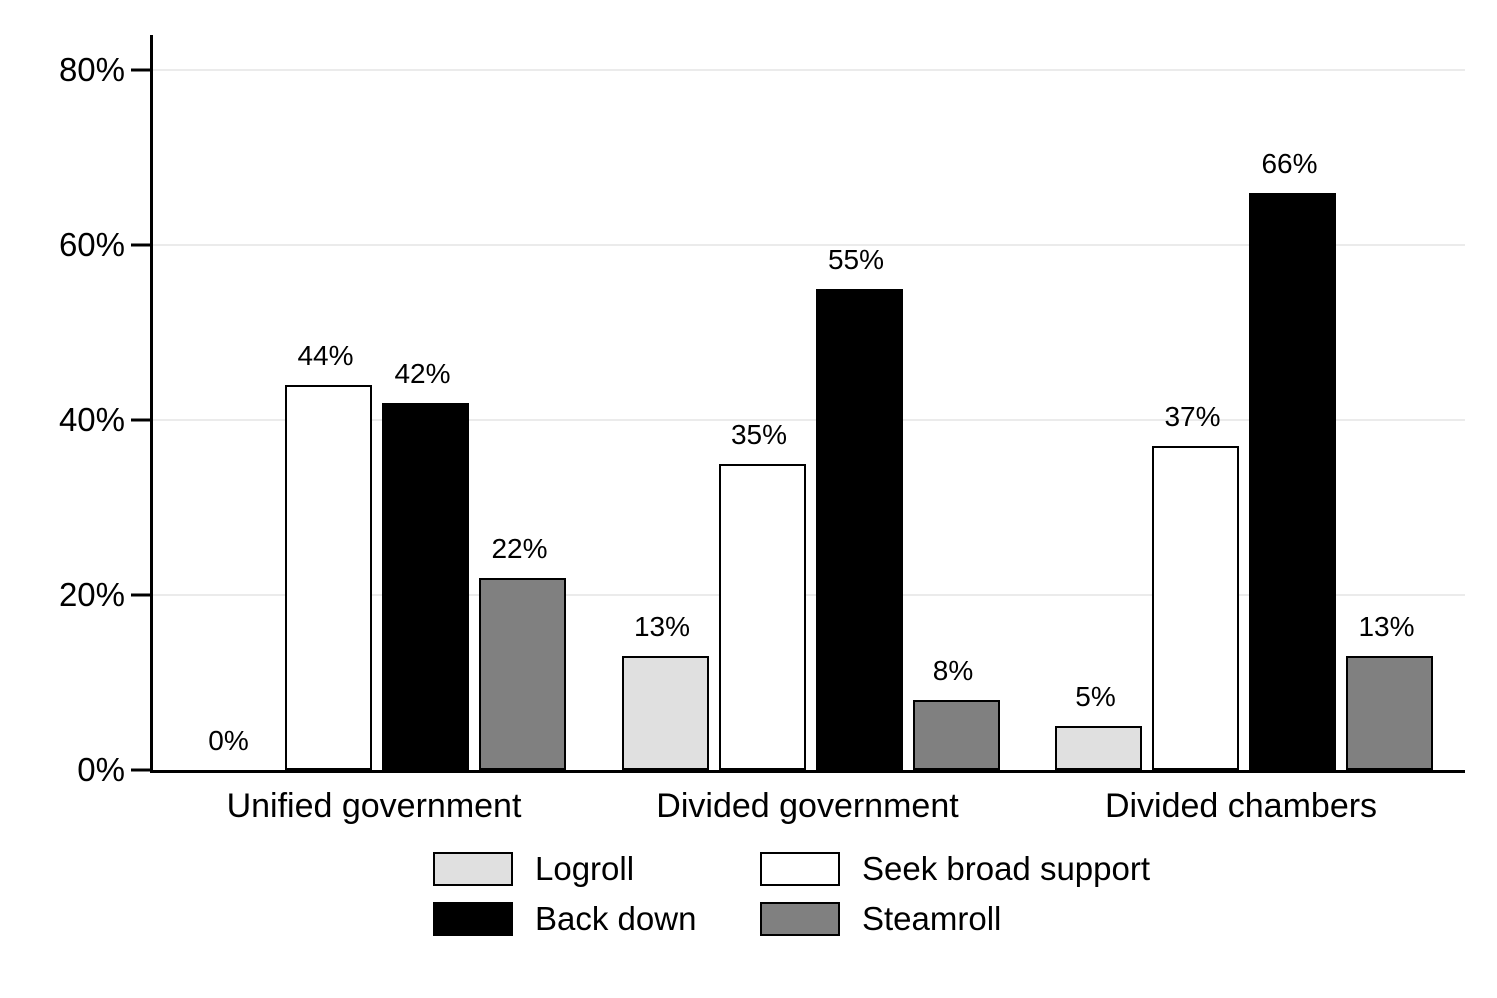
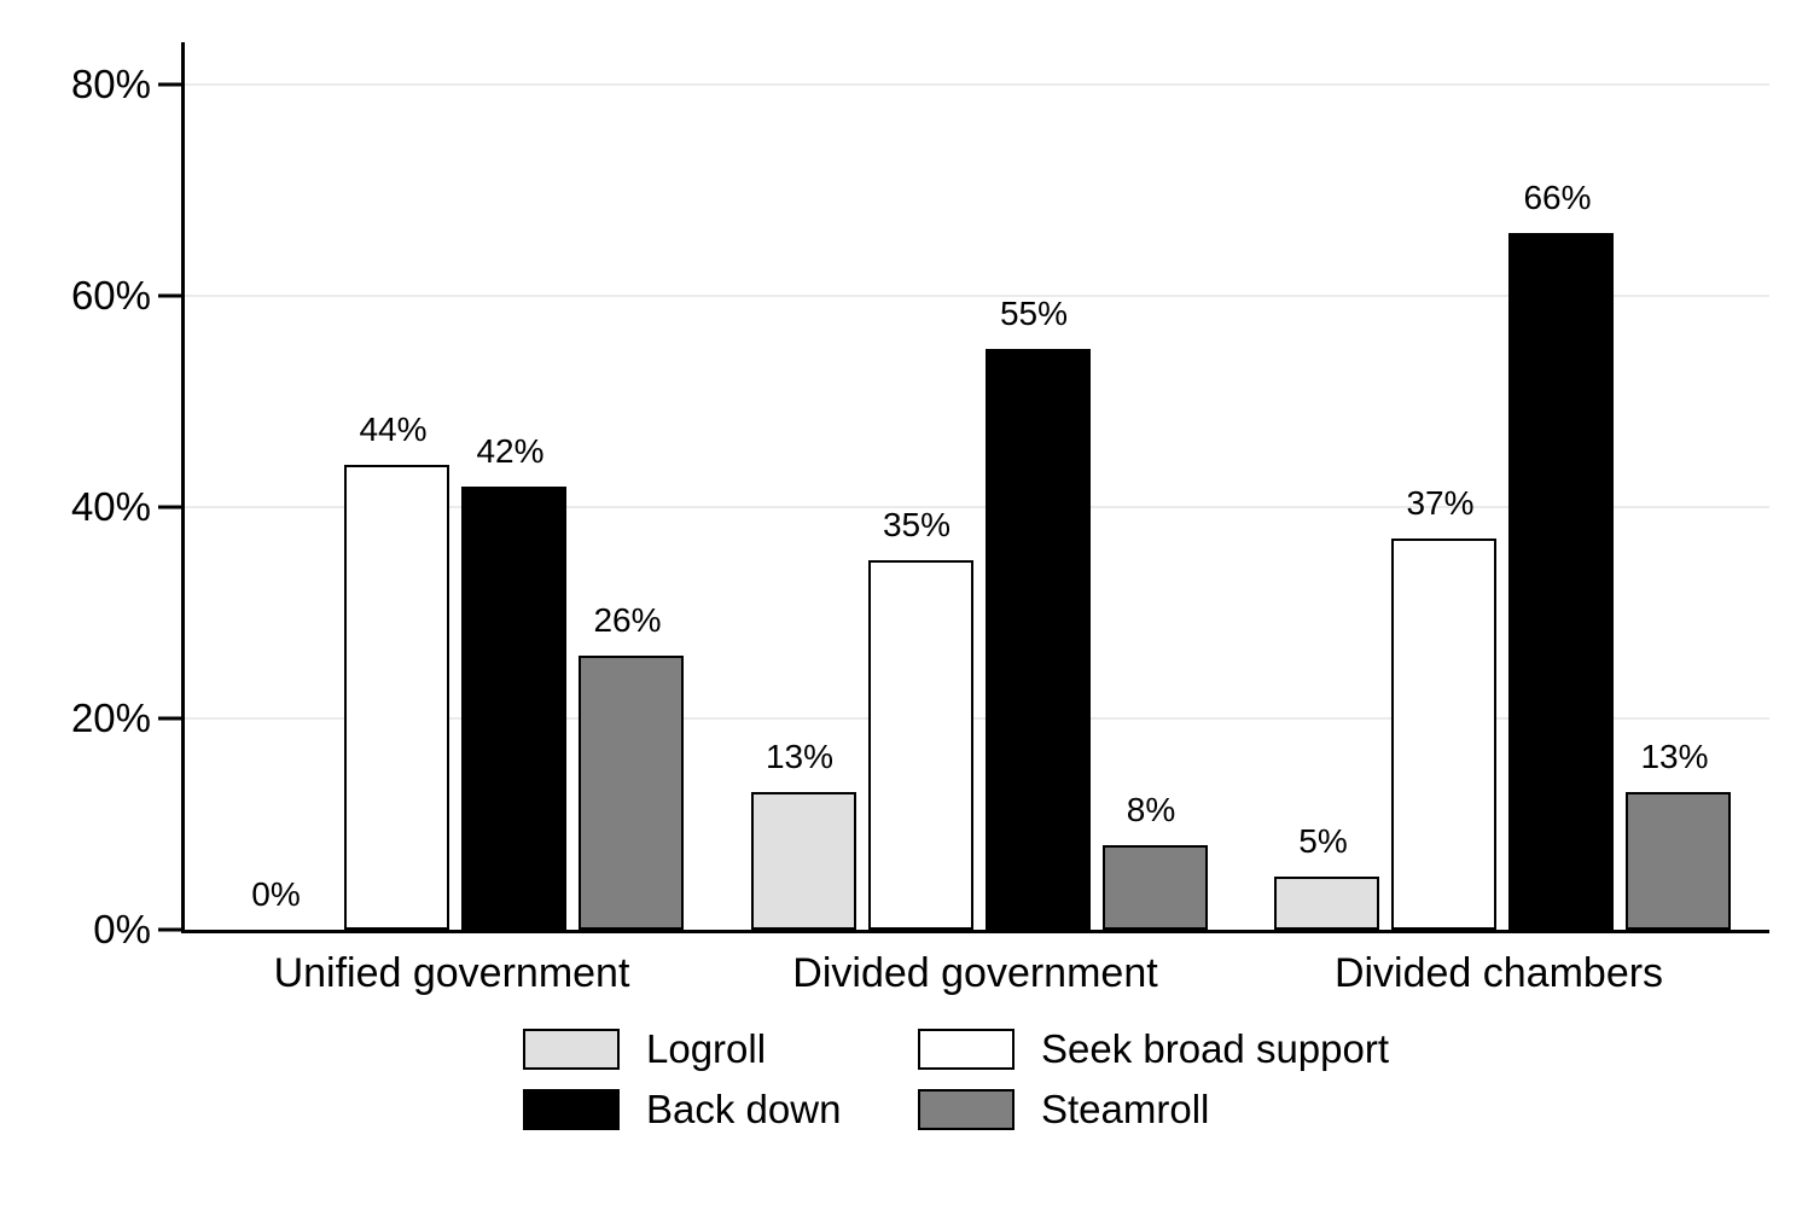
Steamroll/Unified government: 22% -> 26%
